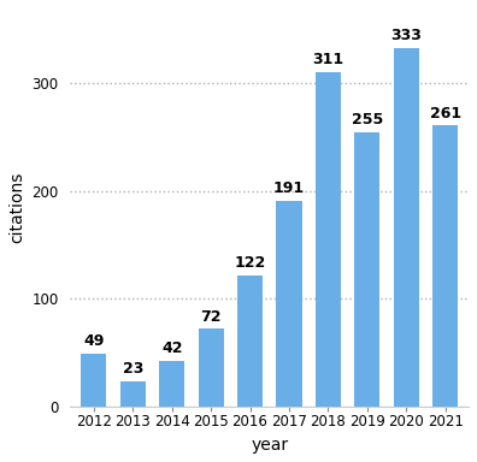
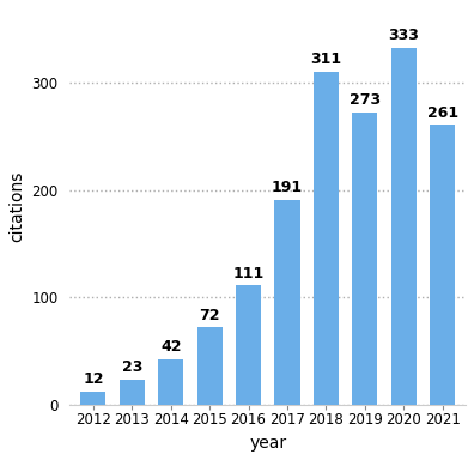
2012: 49 -> 12
2016: 122 -> 111
2019: 255 -> 273
